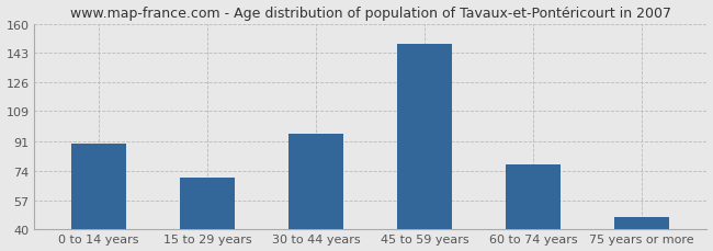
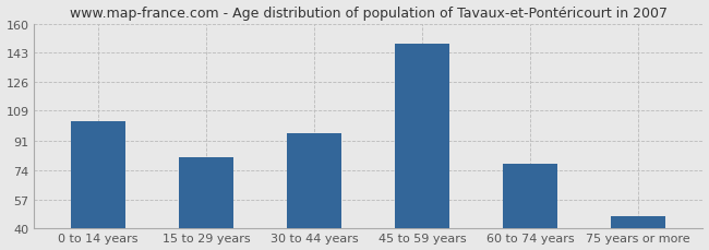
0 to 14 years: 90 -> 103
15 to 29 years: 70 -> 82
